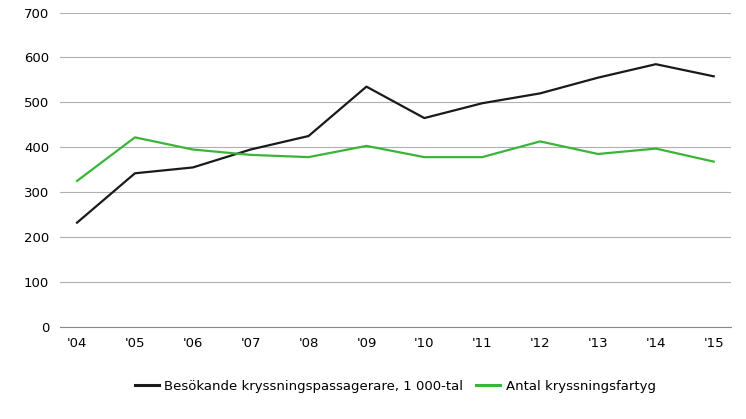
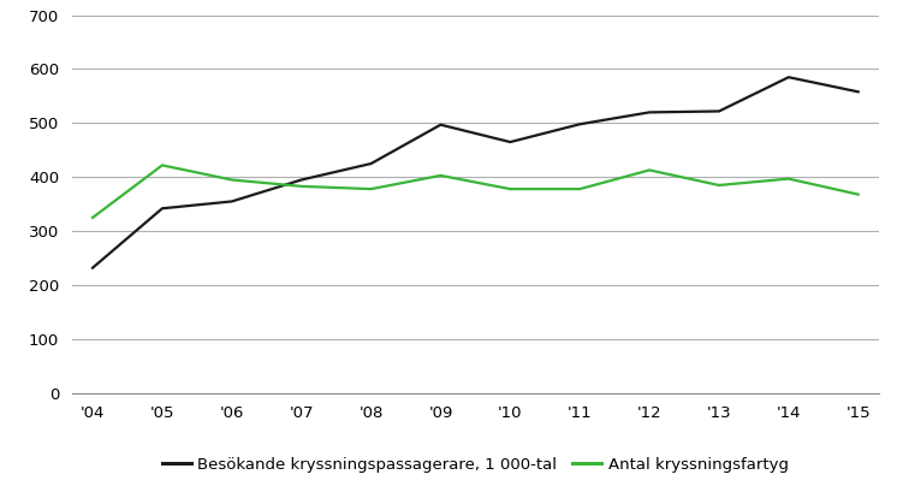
Besökande kryssningspassagerare, 1 000-tal/'09: 535 -> 497
Besökande kryssningspassagerare, 1 000-tal/'13: 555 -> 522
